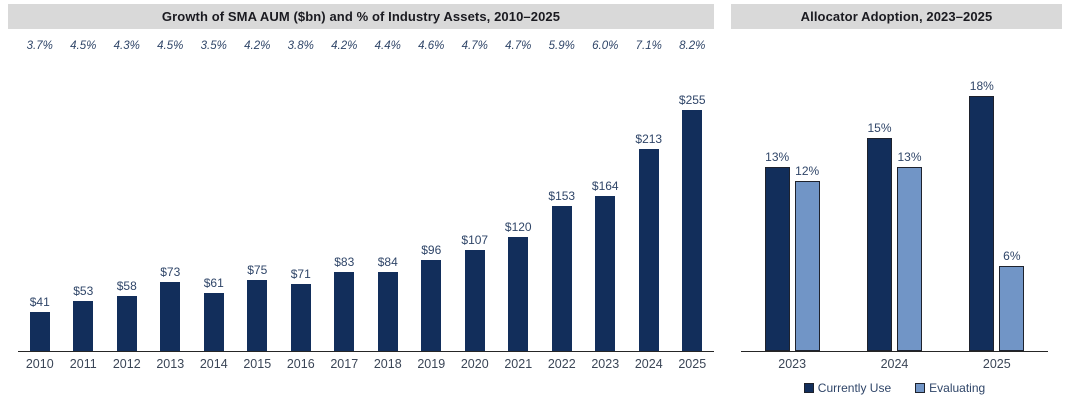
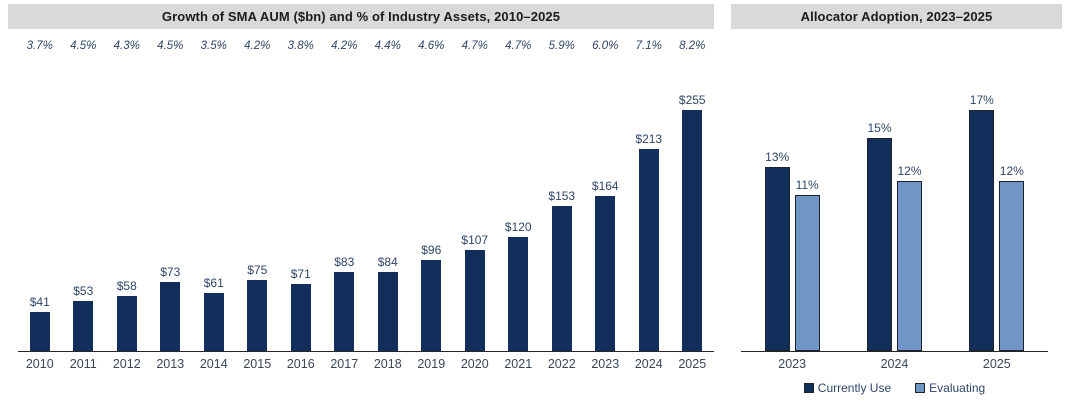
Allocator Adoption, 2023–2025/Evaluating/2023: 12% -> 11%
Allocator Adoption, 2023–2025/Evaluating/2024: 13% -> 12%
Allocator Adoption, 2023–2025/Currently Use/2025: 18% -> 17%
Allocator Adoption, 2023–2025/Evaluating/2025: 6% -> 12%
